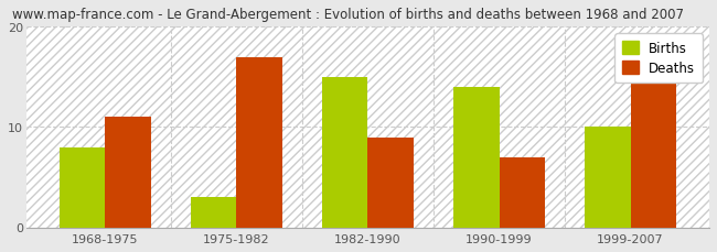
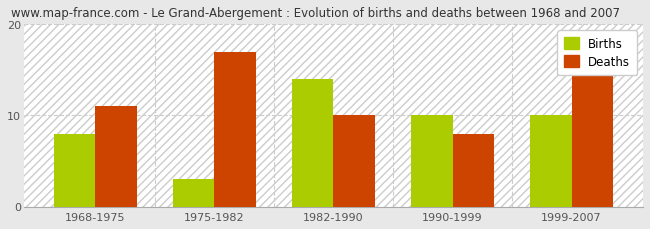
Births/1982-1990: 15 -> 14
Deaths/1982-1990: 9 -> 10
Births/1990-1999: 14 -> 10
Deaths/1990-1999: 7 -> 8
